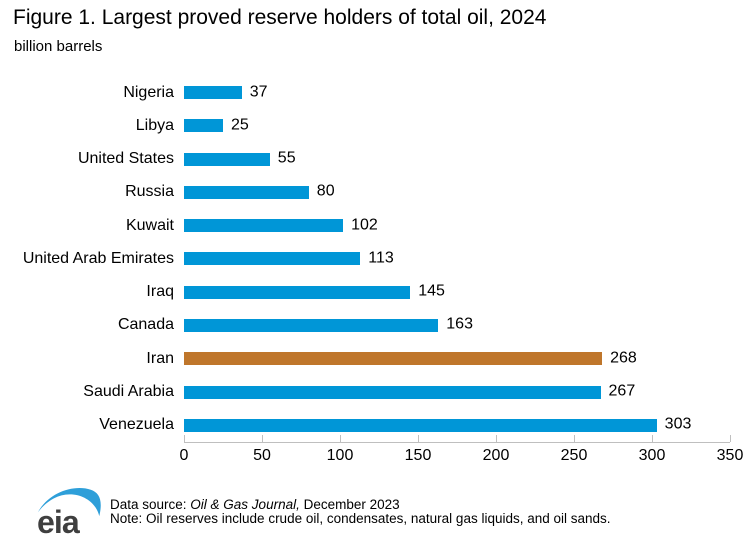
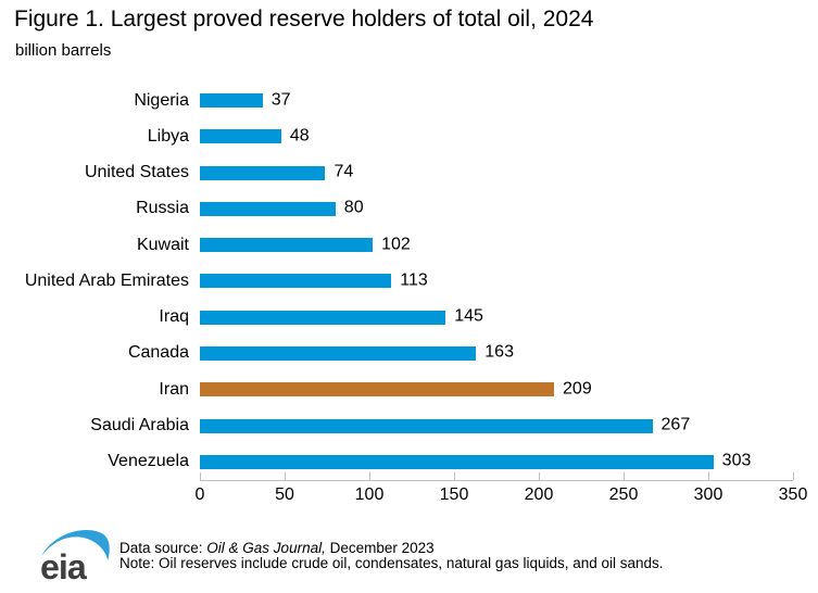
Libya: 25 -> 48
United States: 55 -> 74
Iran: 268 -> 209
